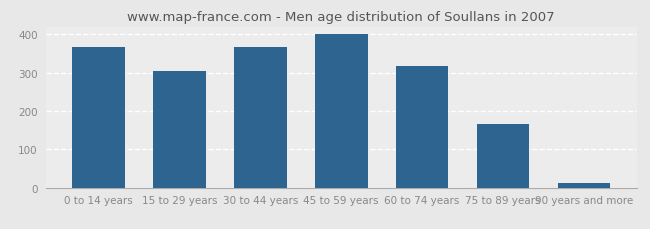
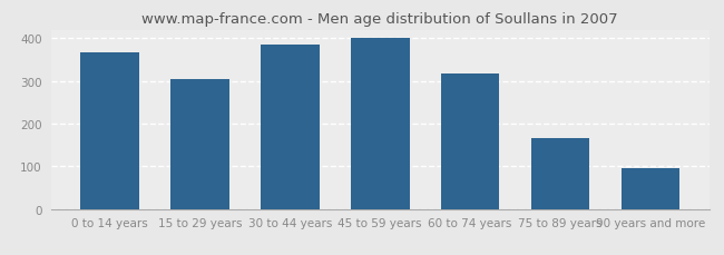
30 to 44 years: 368 -> 385
90 years and more: 12 -> 95
